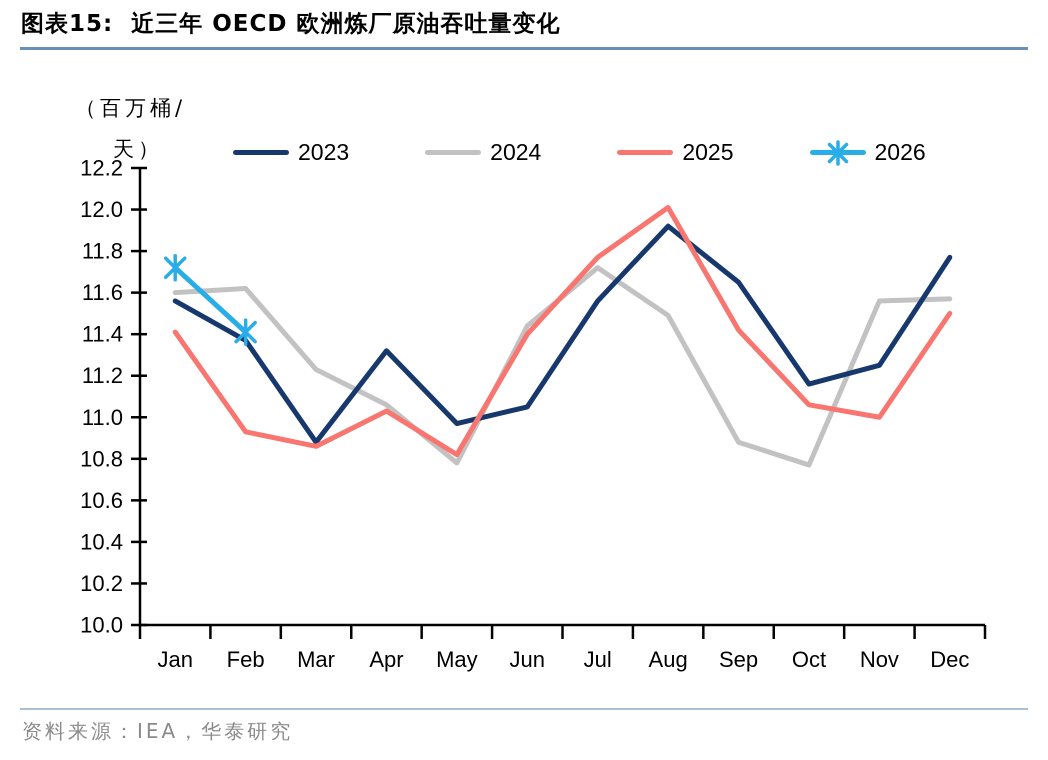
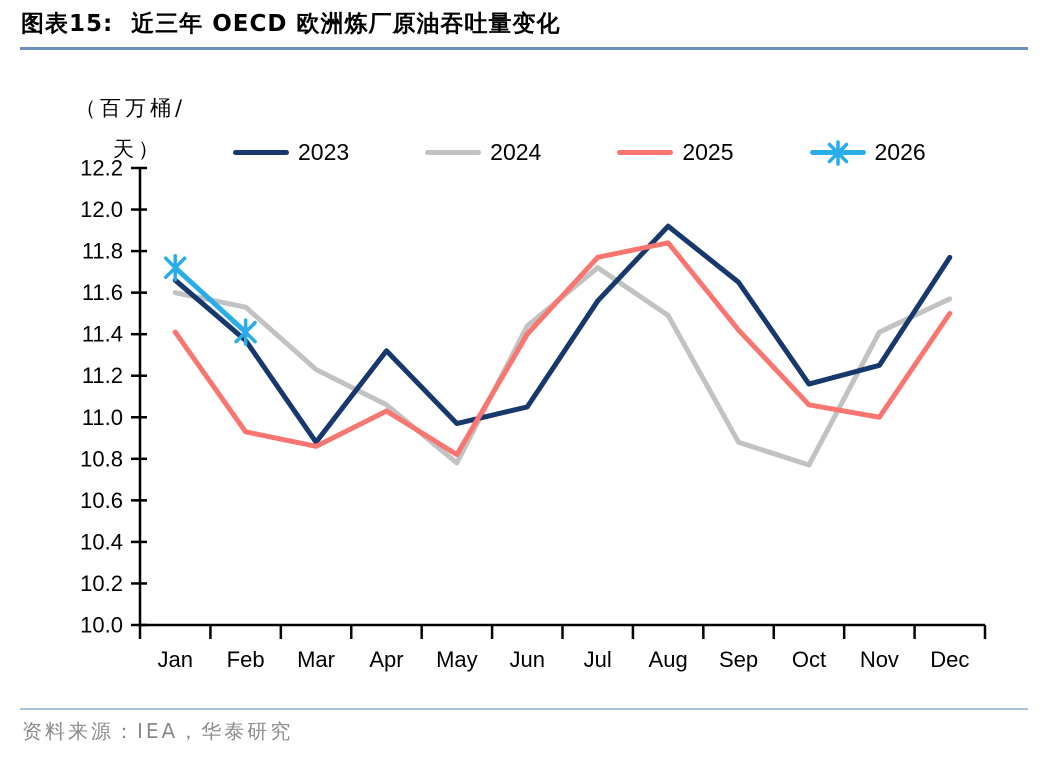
2023/Jan: 11.56 -> 11.66
2024/Feb: 11.62 -> 11.53
2025/Aug: 12.01 -> 11.84
2024/Nov: 11.56 -> 11.41
